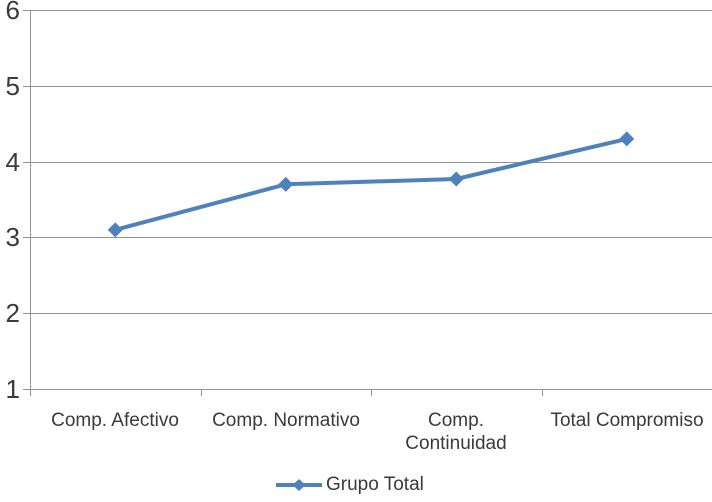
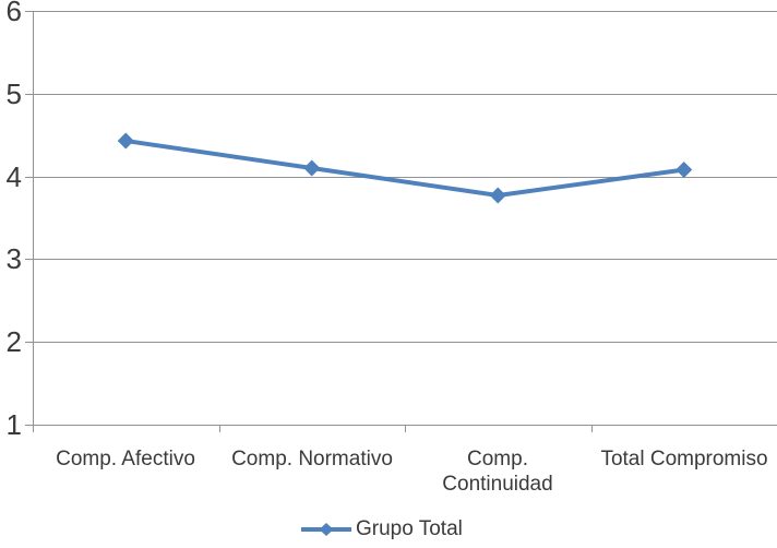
Comp. Afectivo: 3.1 -> 4.4
Comp. Normativo: 3.7 -> 4.1
Total Compromiso: 4.3 -> 4.1
